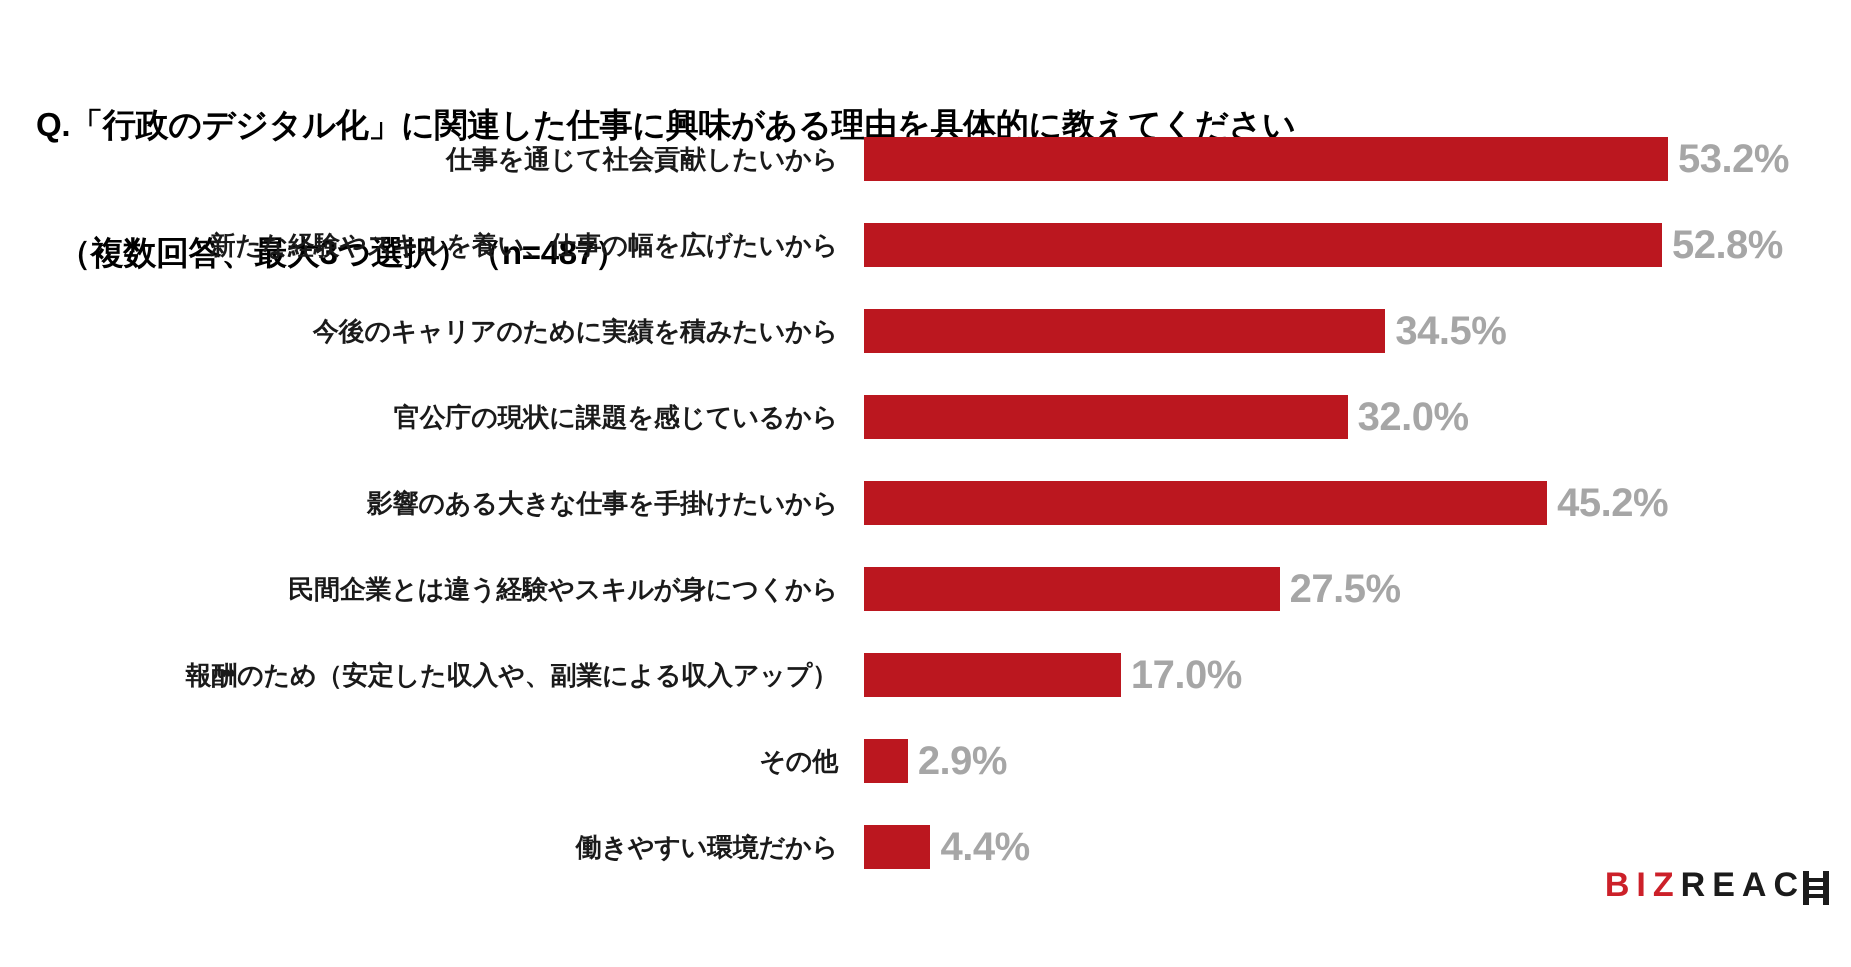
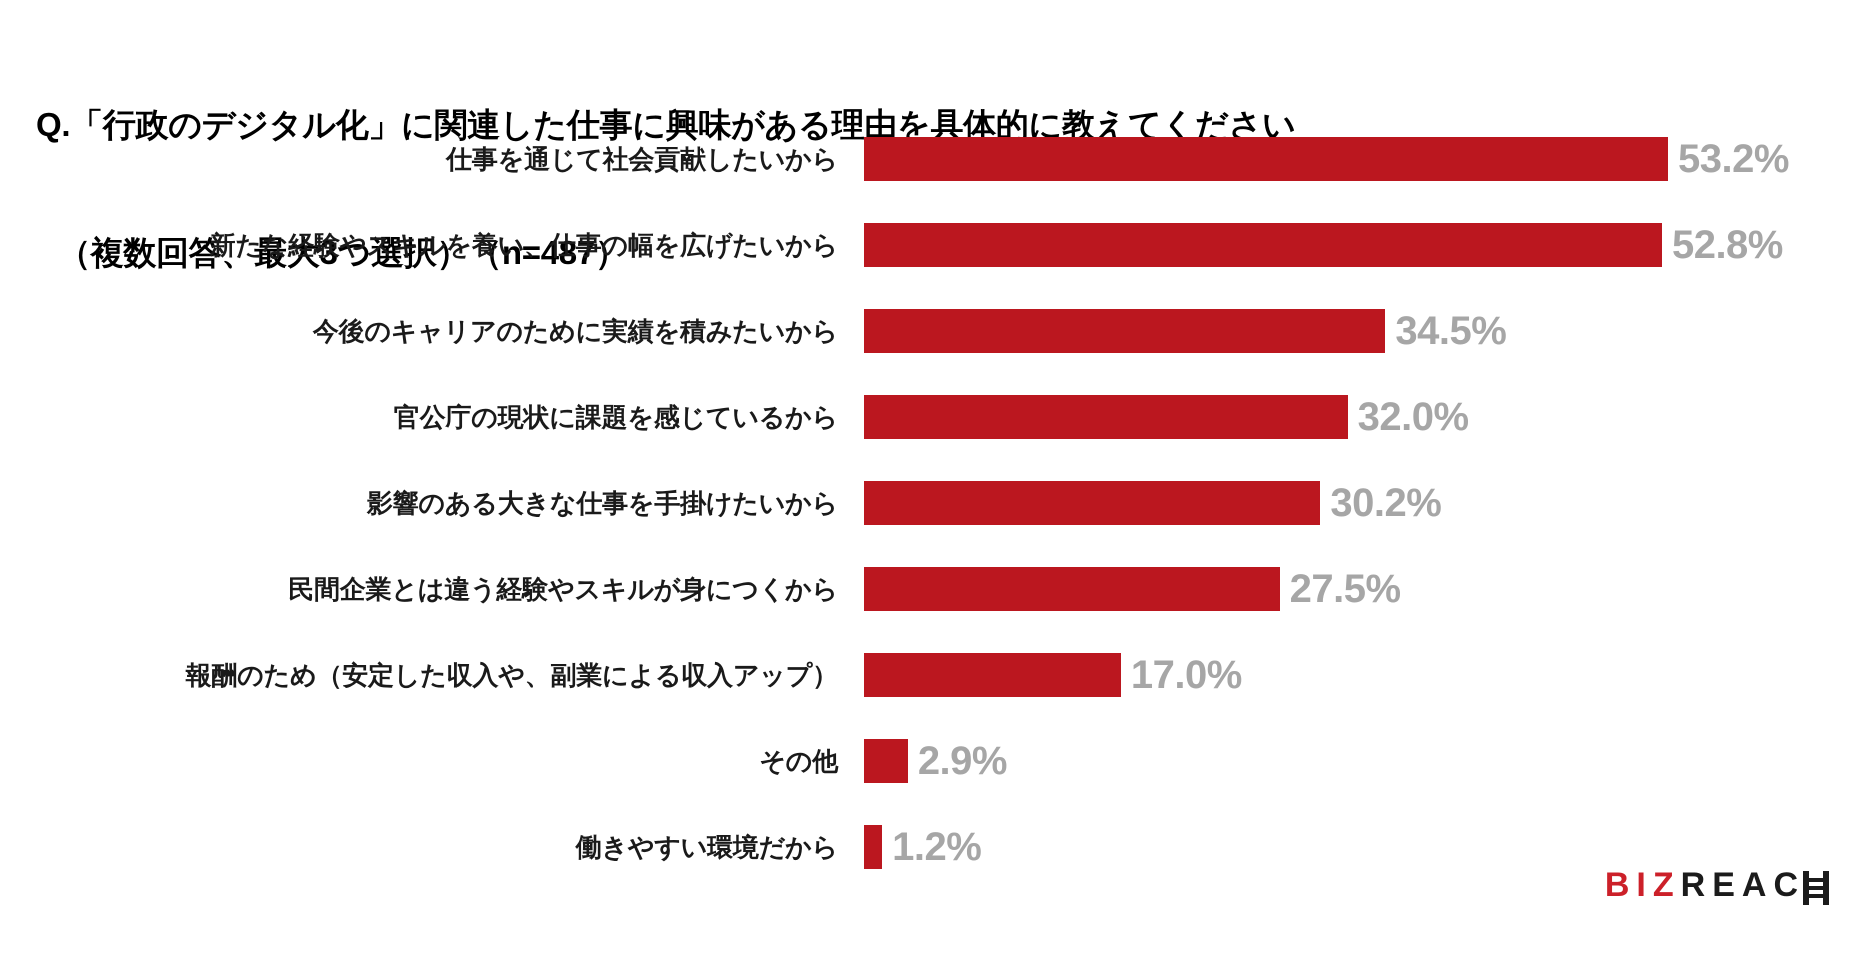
影響のある大きな仕事を手掛けたいから: 45.2% -> 30.2%
働きやすい環境だから: 4.4% -> 1.2%
